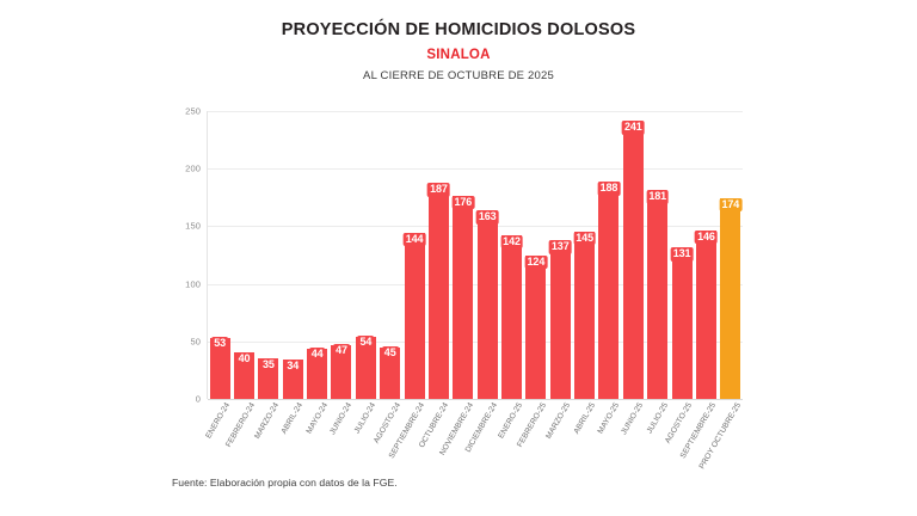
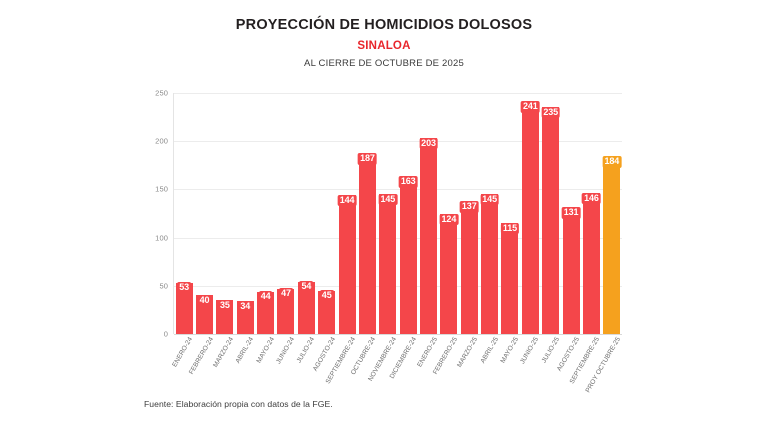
NOVIEMBRE-24: 176 -> 145
ENERO-25: 142 -> 203
MAYO-25: 188 -> 115
JULIO-25: 181 -> 235
PROY OCTUBRE-25: 174 -> 184
